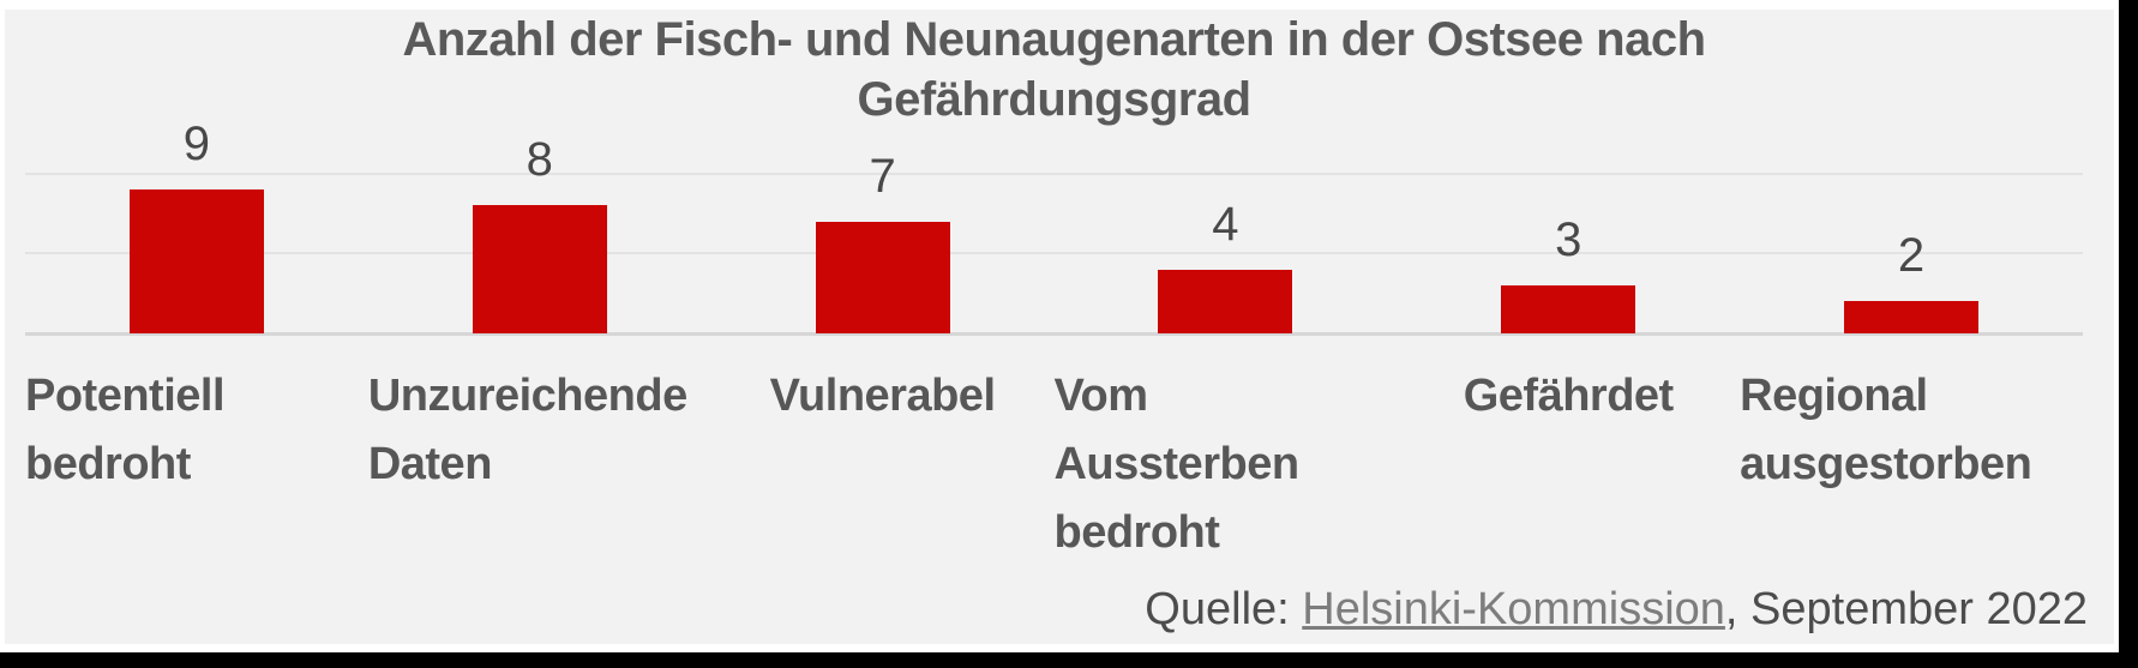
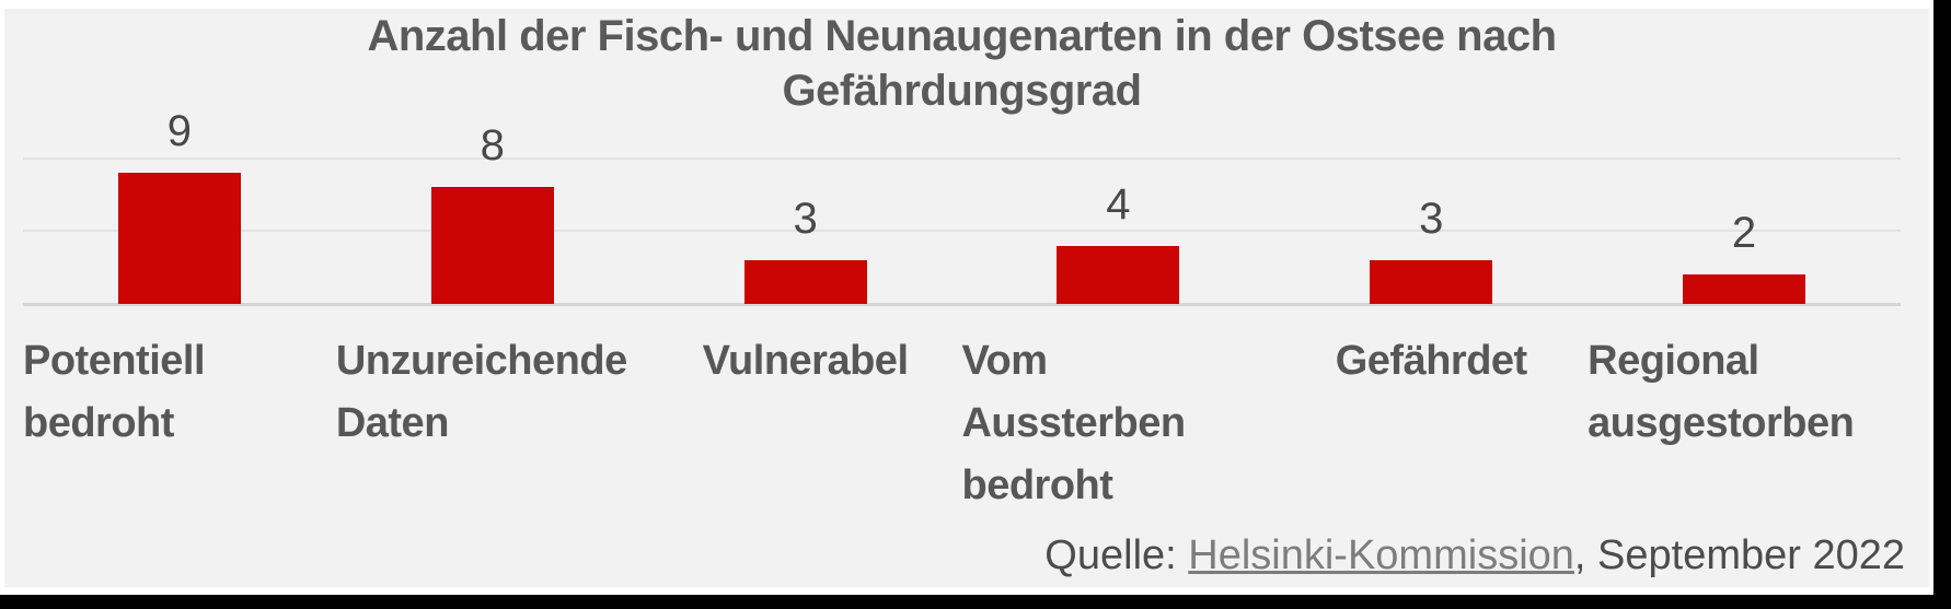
Vulnerabel: 7 -> 3
